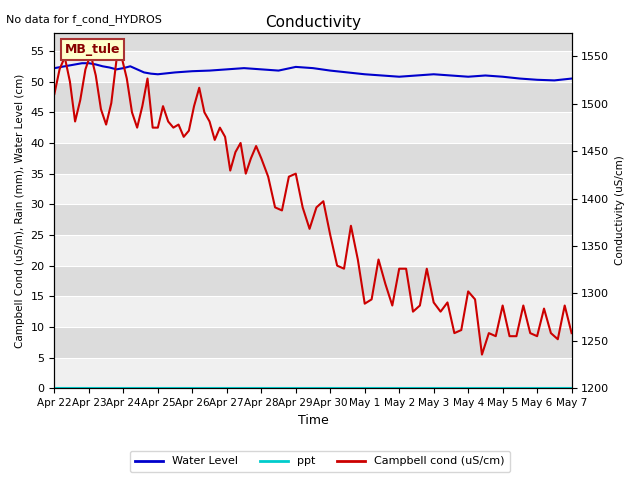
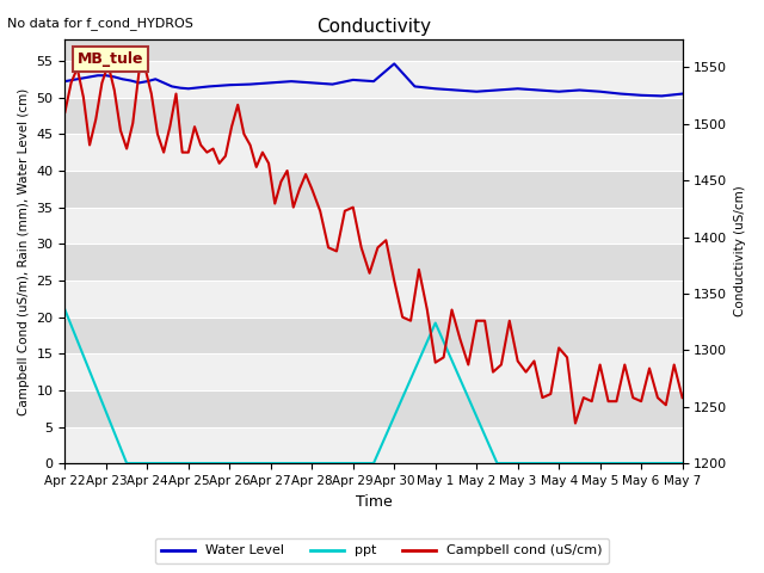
ppt/Apr 22: 0.1 -> 21.0
Water Level/Apr 30: 51.8 -> 54.6
ppt/May 1: 0.1 -> 19.2
